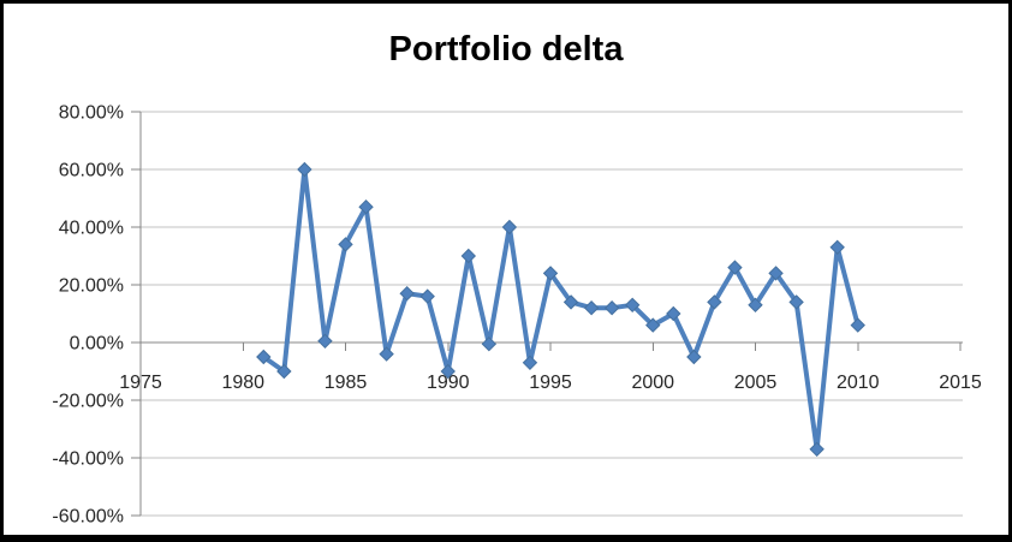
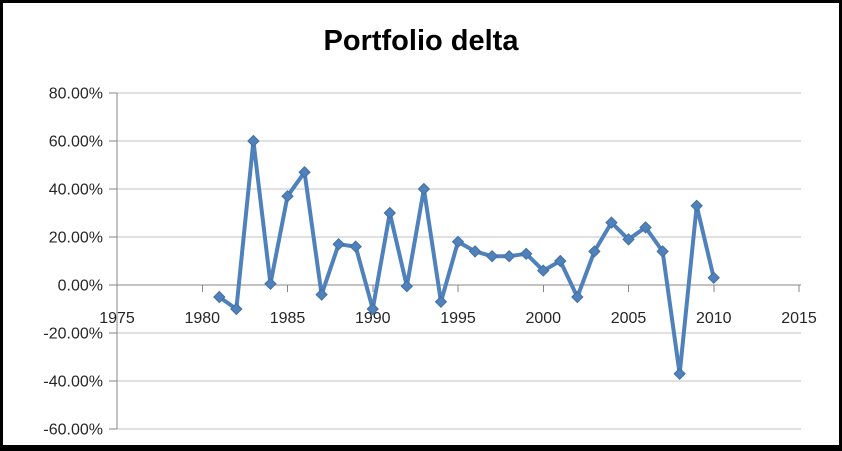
1985: 34% -> 37%
1995: 24% -> 18%
2005: 13% -> 19%
2010: 6% -> 3%
